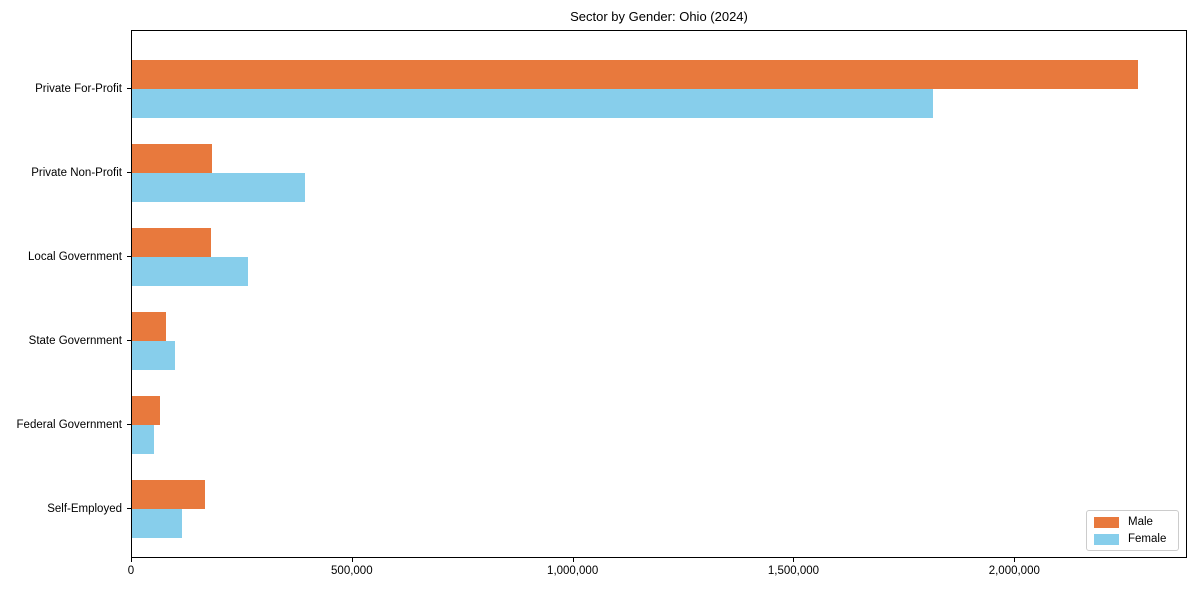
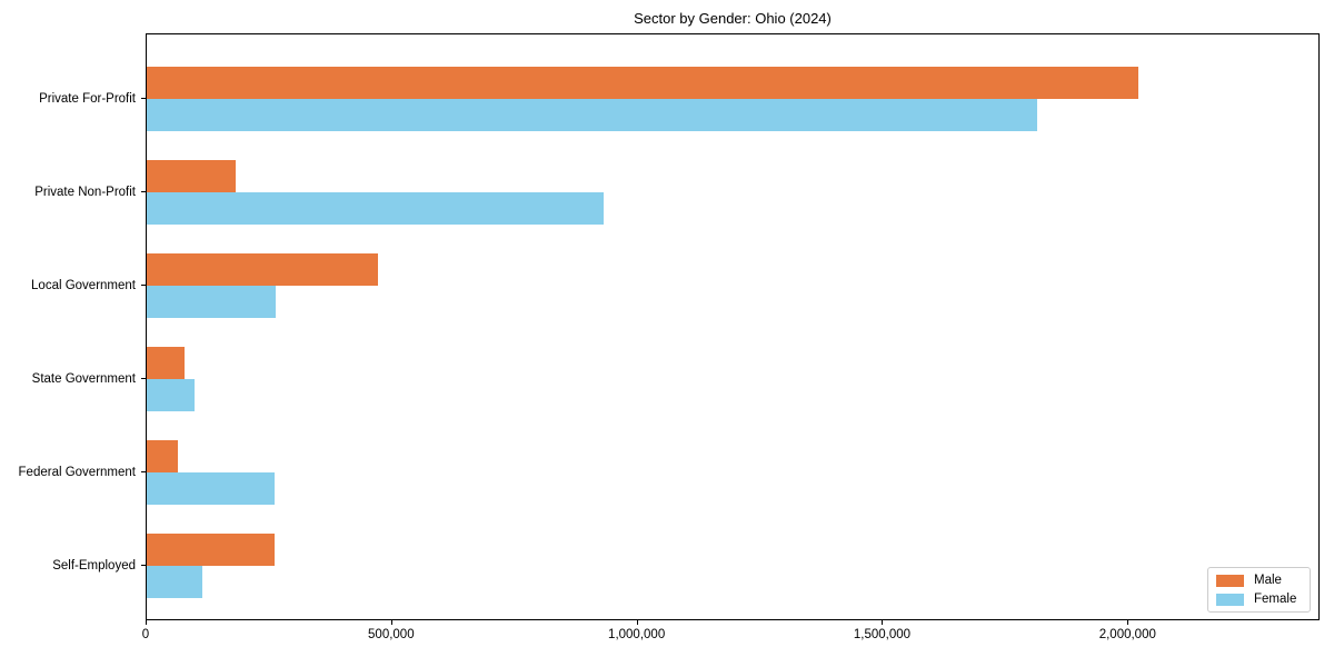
Male/Private For-Profit: 2280000 -> 2020000
Female/Private Non-Profit: 390000 -> 930000
Male/Local Government: 180000 -> 470000
Female/Federal Government: 50000 -> 260000
Male/Self-Employed: 170000 -> 260000
